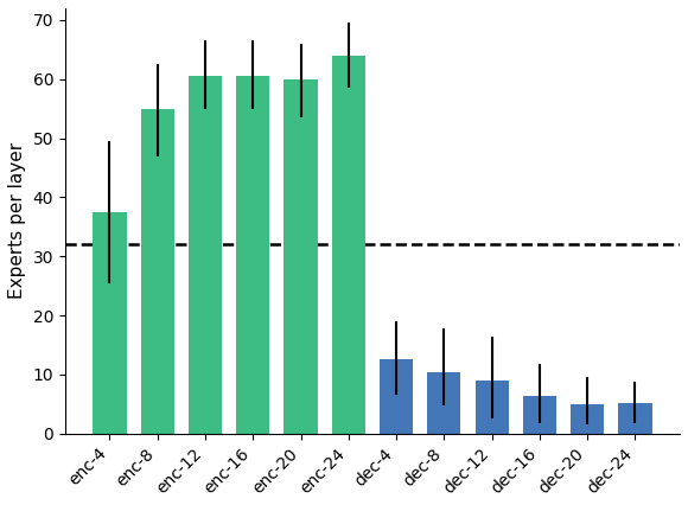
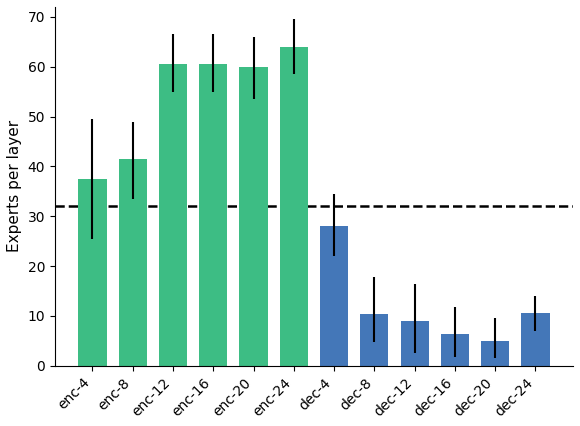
enc-8: 55.0 -> 41.5
dec-4: 12.5 -> 28.0
dec-24: 5.2 -> 10.5
